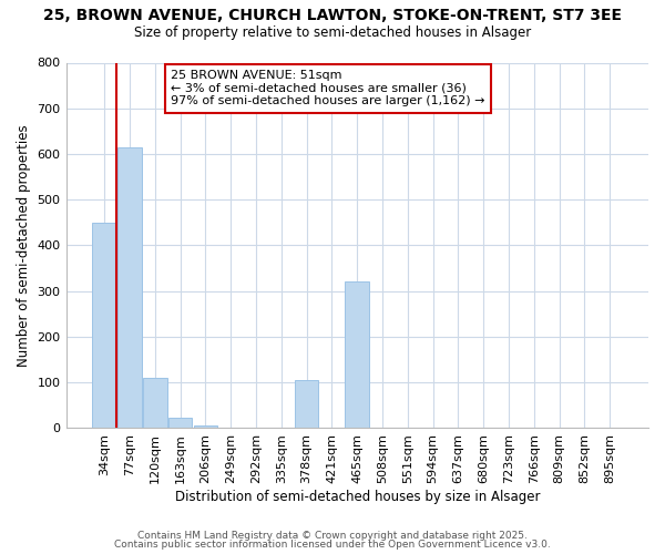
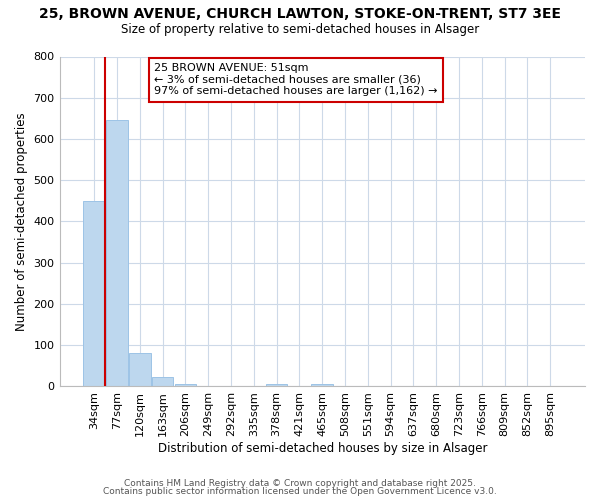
77sqm: 615 -> 645
120sqm: 110 -> 80
378sqm: 105 -> 6
465sqm: 320 -> 5
